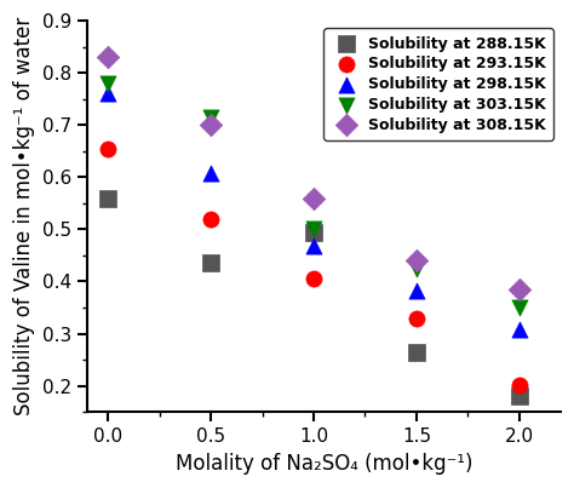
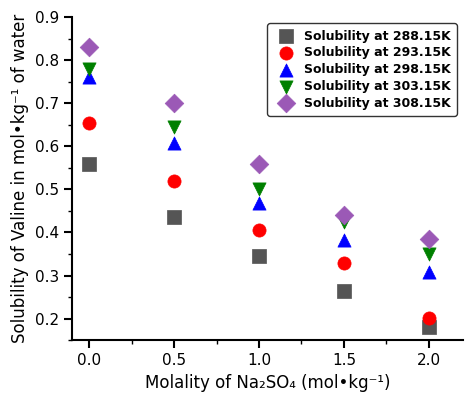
Solubility at 303.15K/0.5: 0.715 -> 0.645
Solubility at 288.15K/1.0: 0.495 -> 0.345
